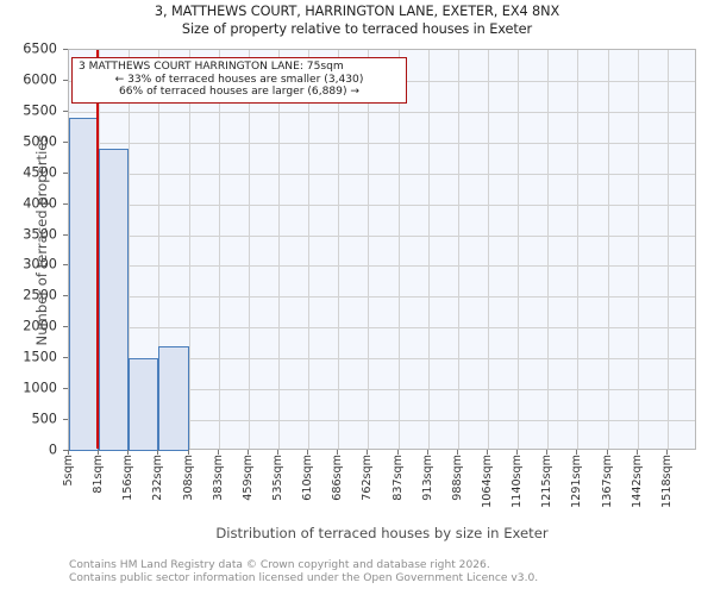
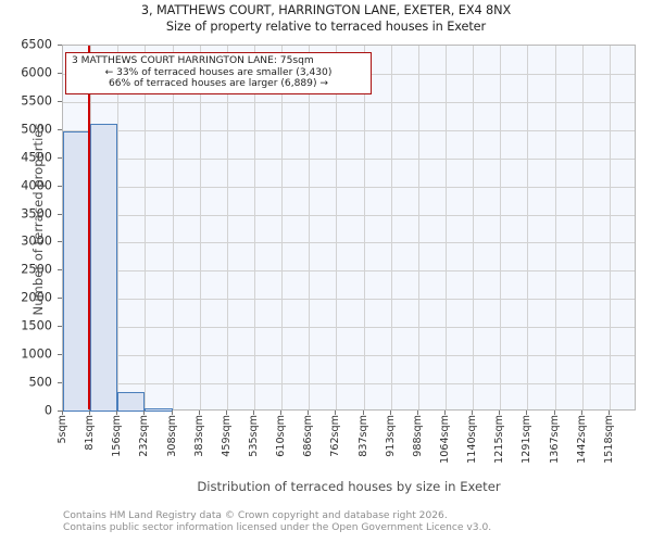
5sqm: 5400 -> 5000
81sqm: 4900 -> 5100
156sqm: 1500 -> 400
232sqm: 1700 -> 100
